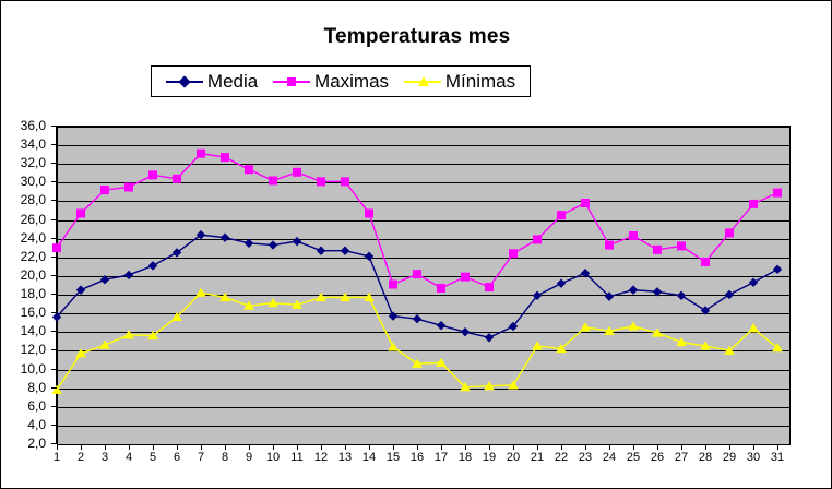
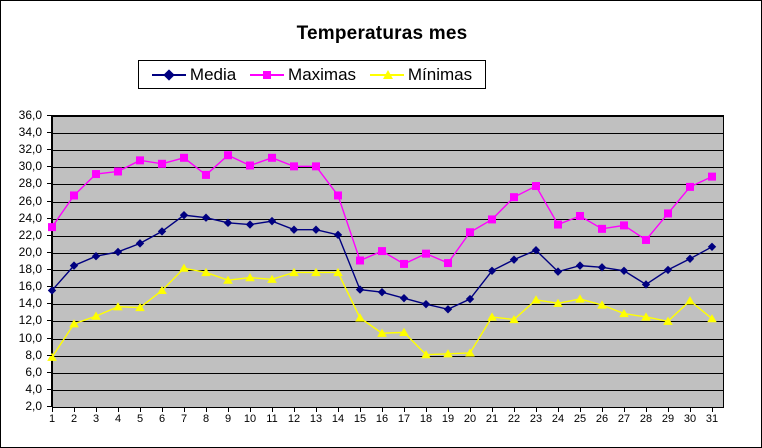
Maximas/7: 33 -> 31
Maximas/8: 33 -> 29
